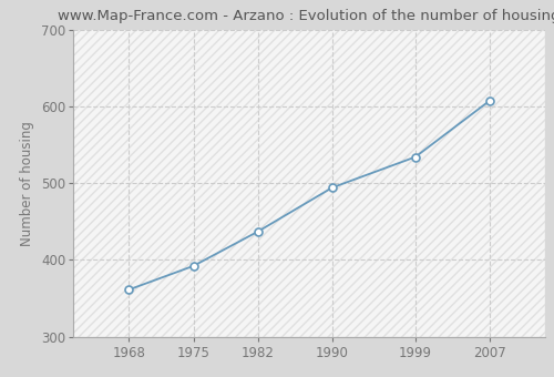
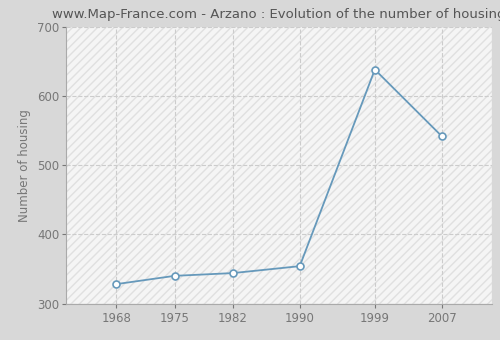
1968: 361 -> 328
1975: 392 -> 340
1982: 437 -> 344
1990: 494 -> 354
1999: 534 -> 638
2007: 607 -> 542
